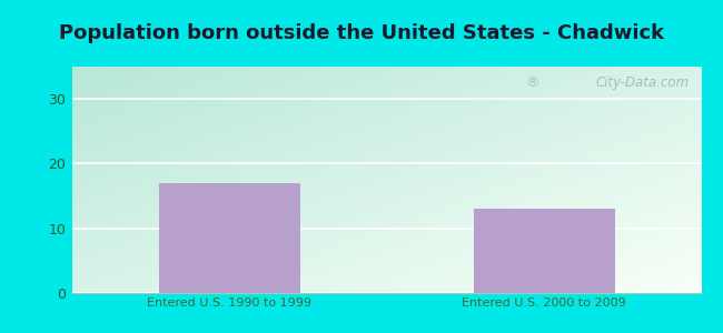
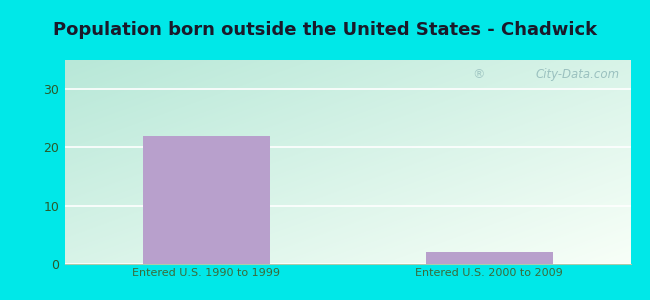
Entered U.S. 1990 to 1999: 17 -> 22
Entered U.S. 2000 to 2009: 13 -> 2
